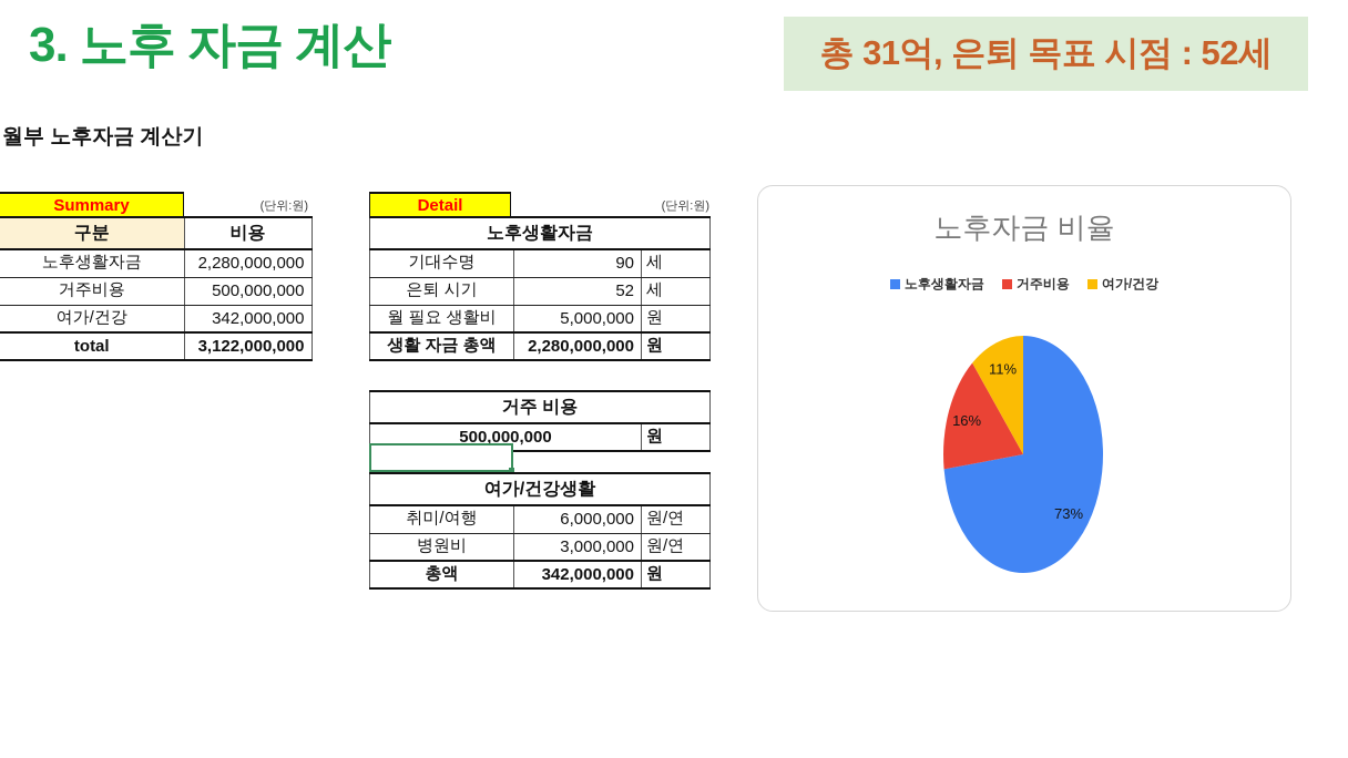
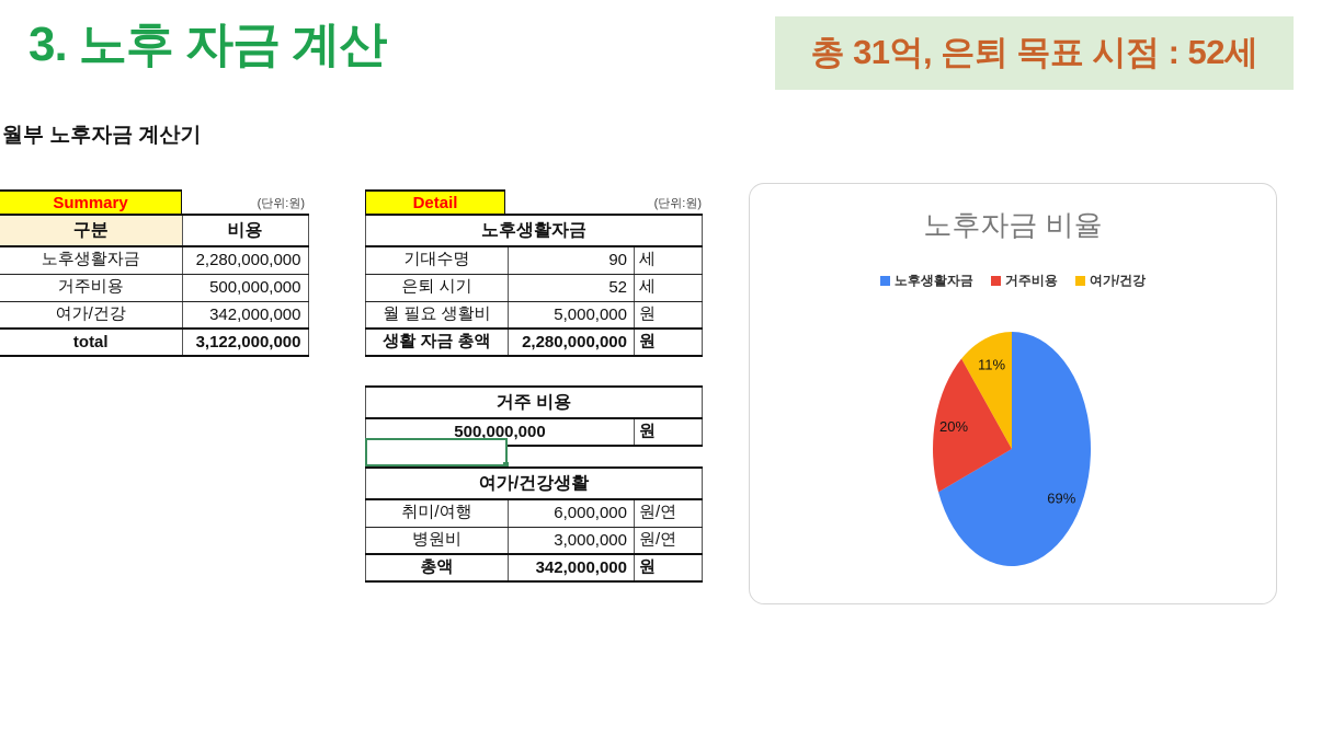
노후생활자금: 73% -> 69%
거주비용: 16% -> 20%
